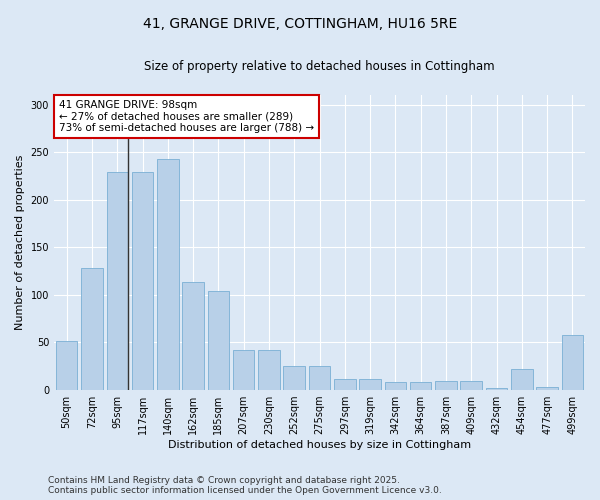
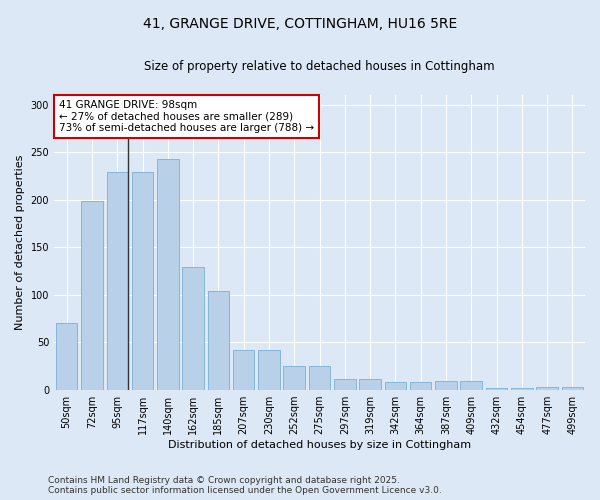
50sqm: 52 -> 70
72sqm: 128 -> 199
162sqm: 114 -> 129
454sqm: 22 -> 2
499sqm: 58 -> 3
